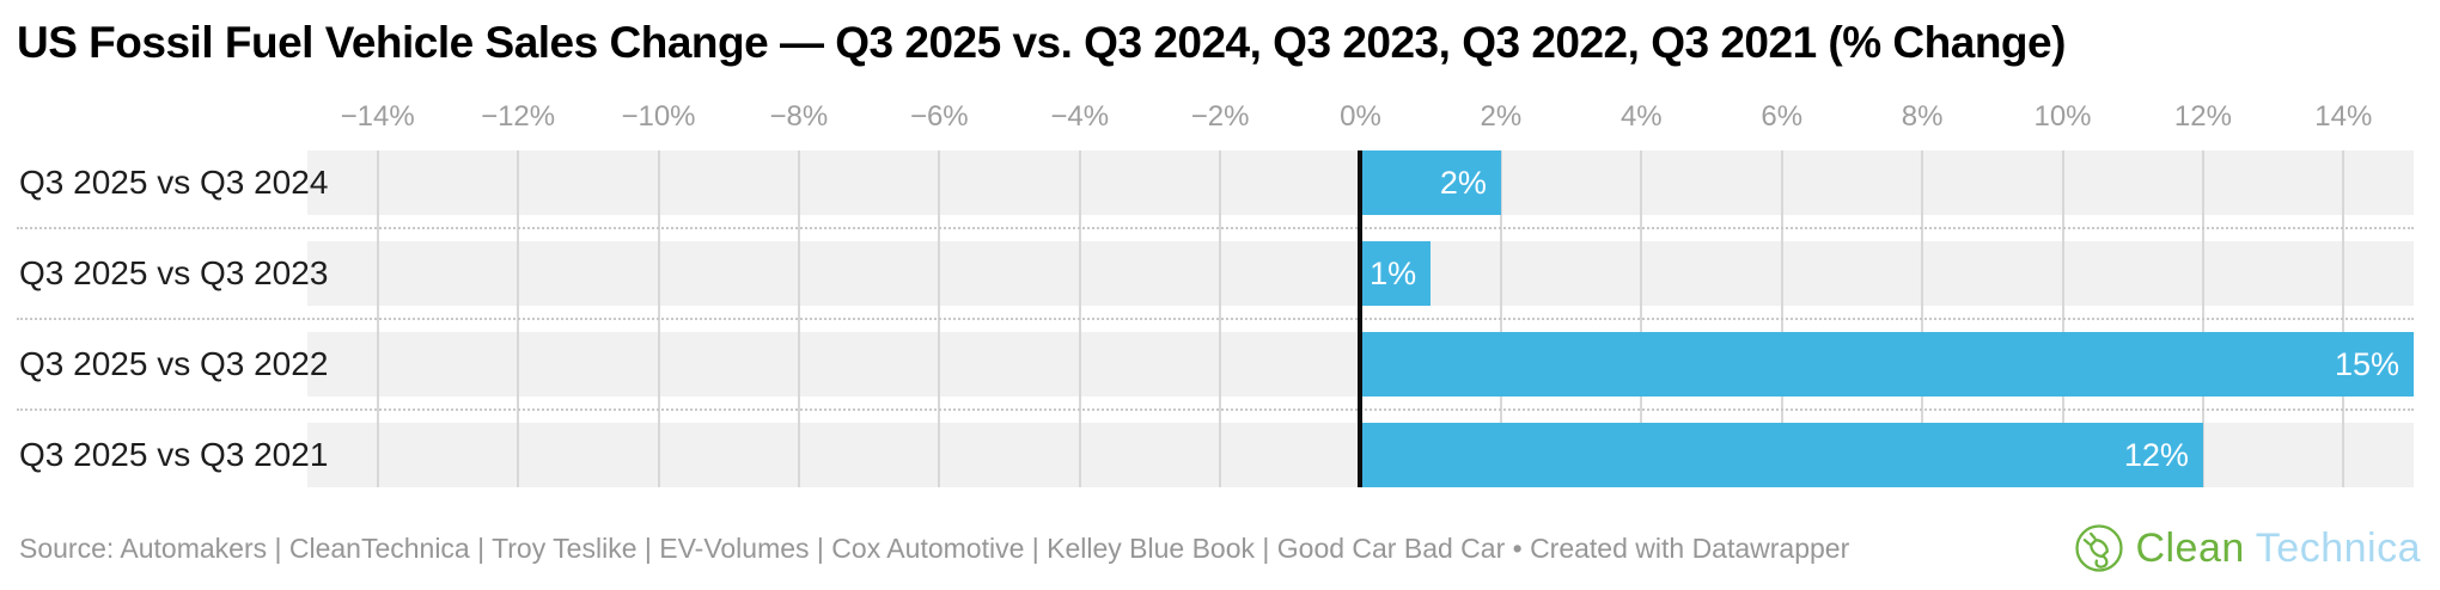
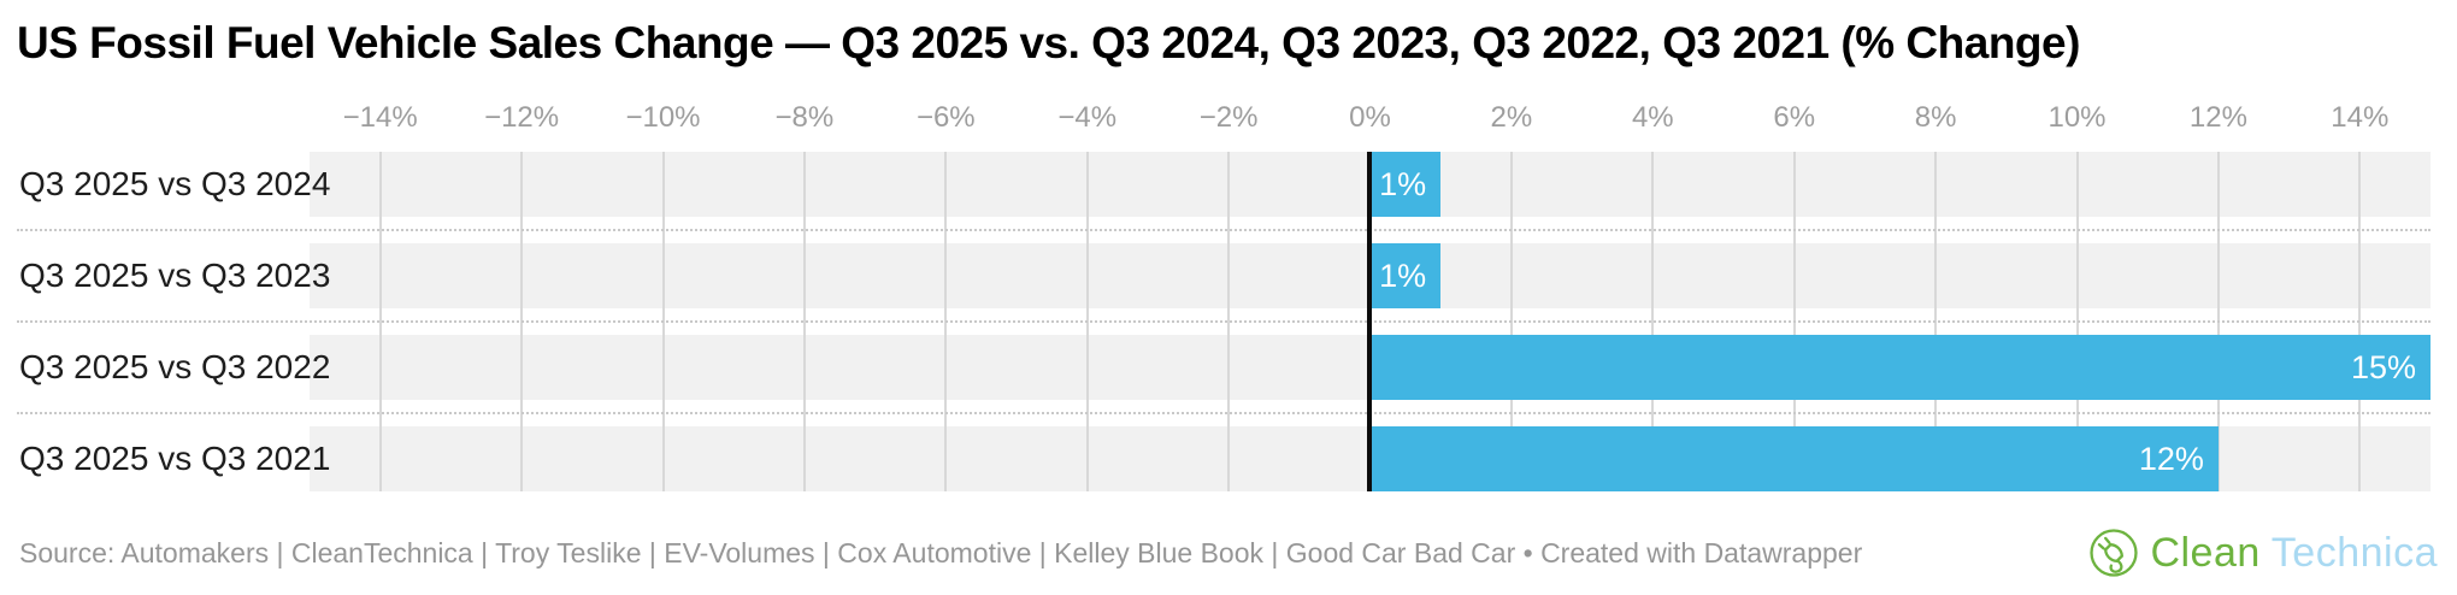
Q3 2025 vs Q3 2024: 2% -> 1%
